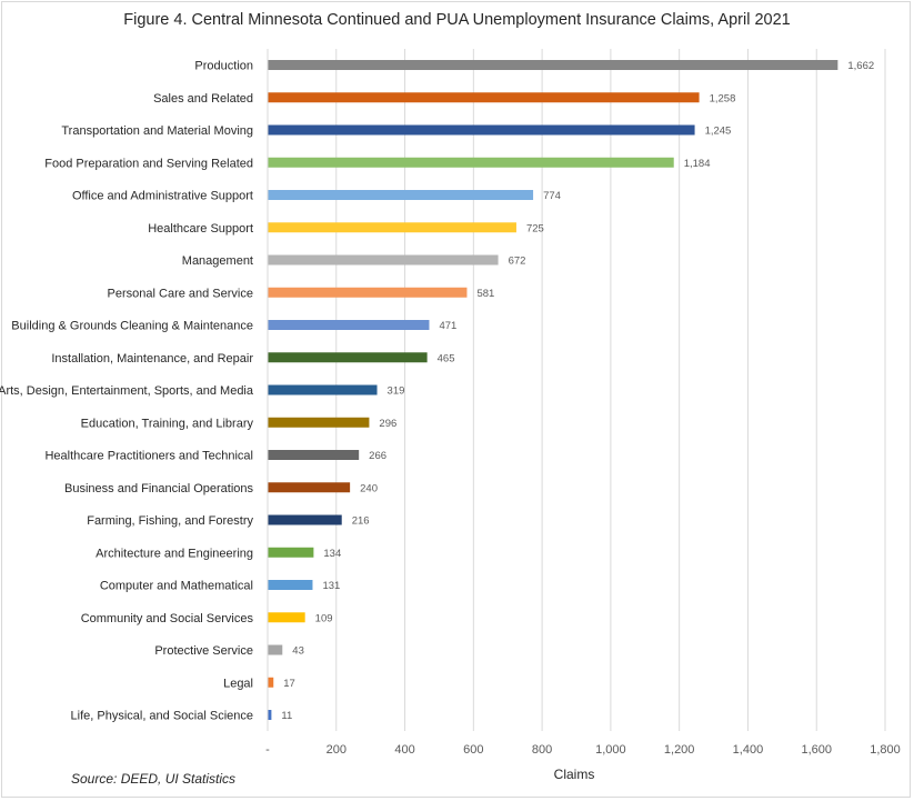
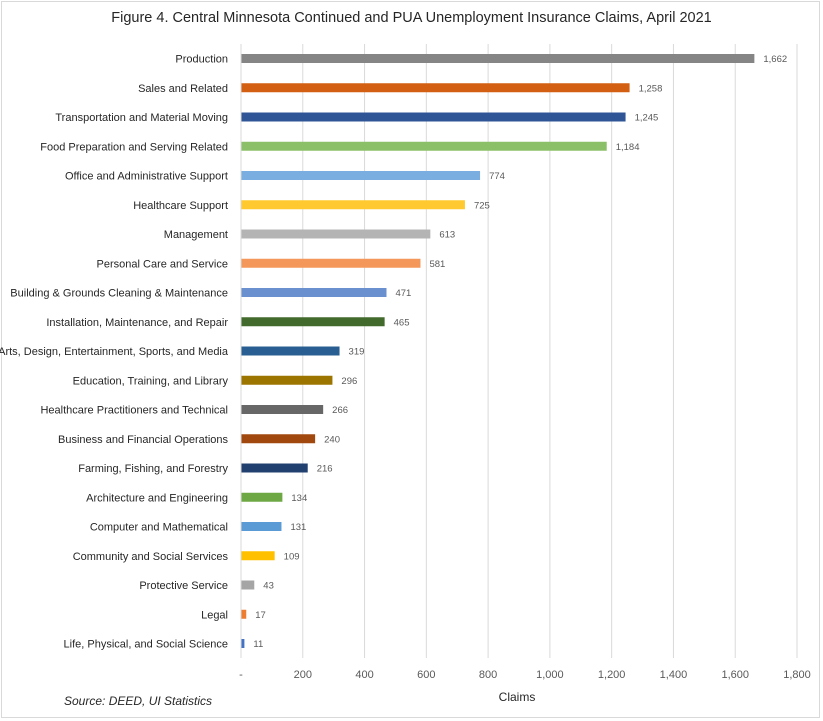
Management: 672 -> 613
